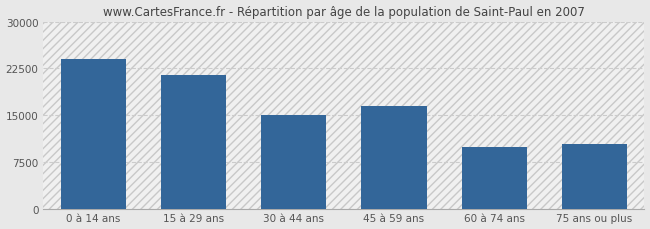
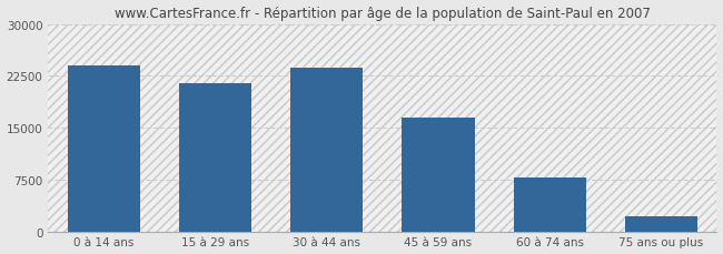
30 à 44 ans: 15000 -> 23600
60 à 74 ans: 9800 -> 7800
75 ans ou plus: 10400 -> 2200
